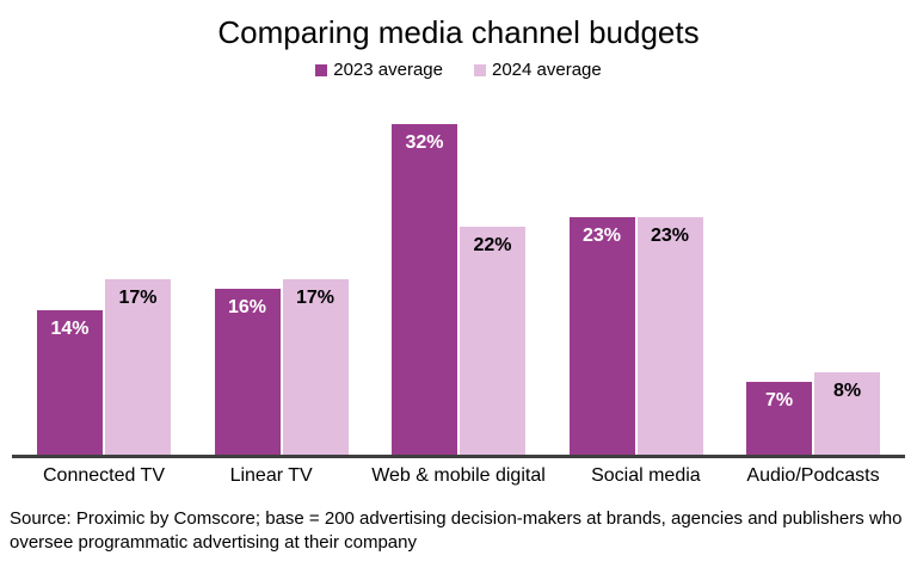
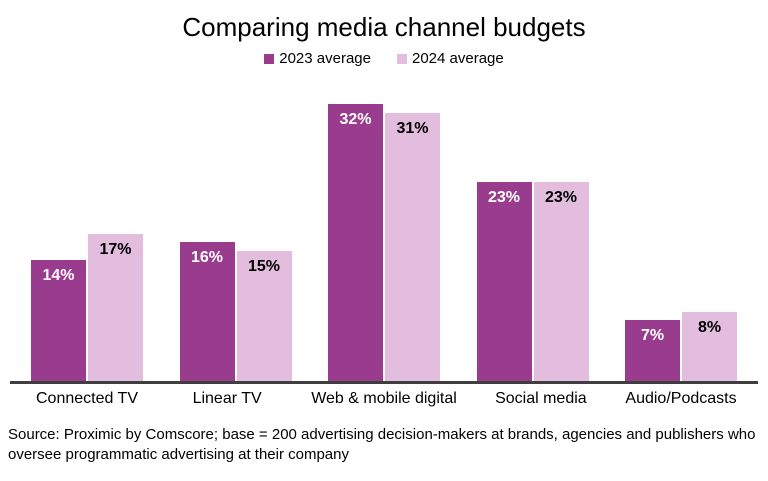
2024 average/Linear TV: 17% -> 15%
2024 average/Web & mobile digital: 22% -> 31%
